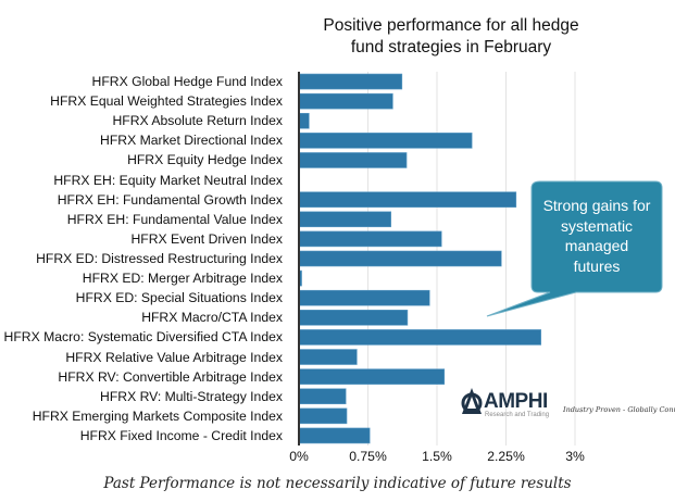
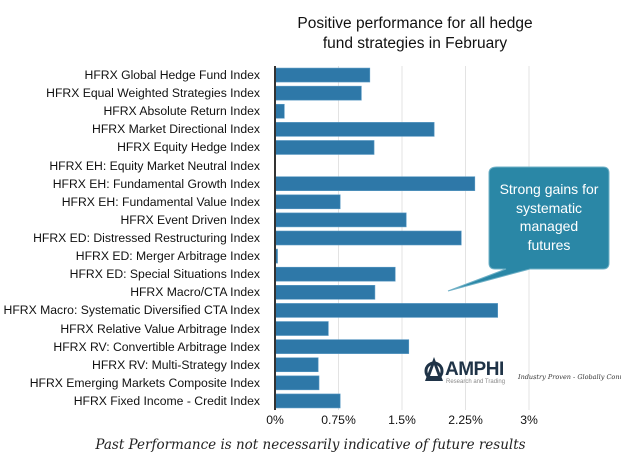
HFRX EH: Fundamental Value Index: 1.0% -> 0.8%
